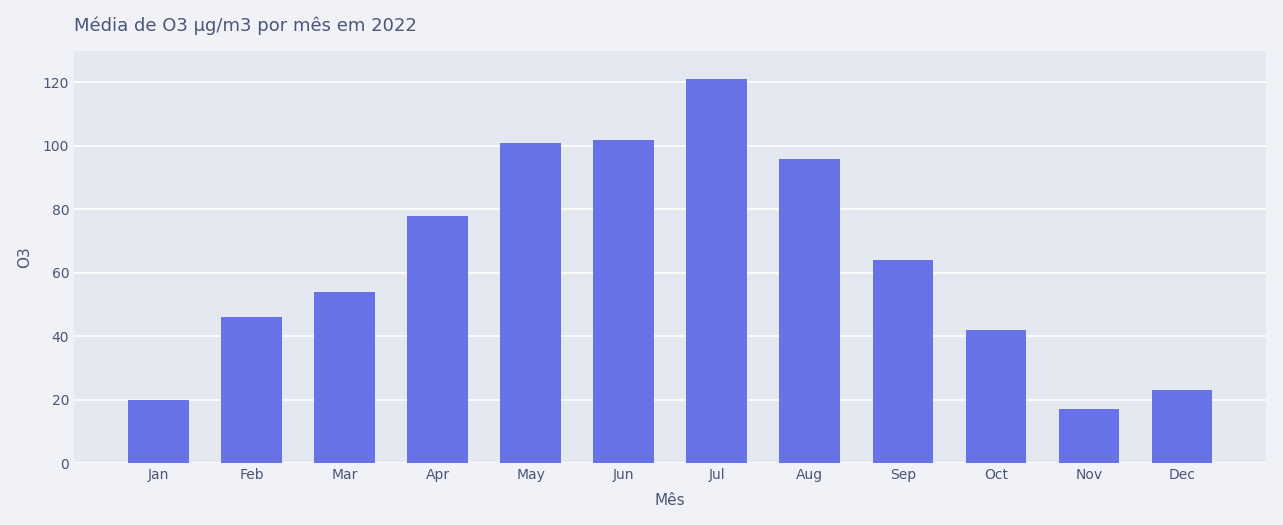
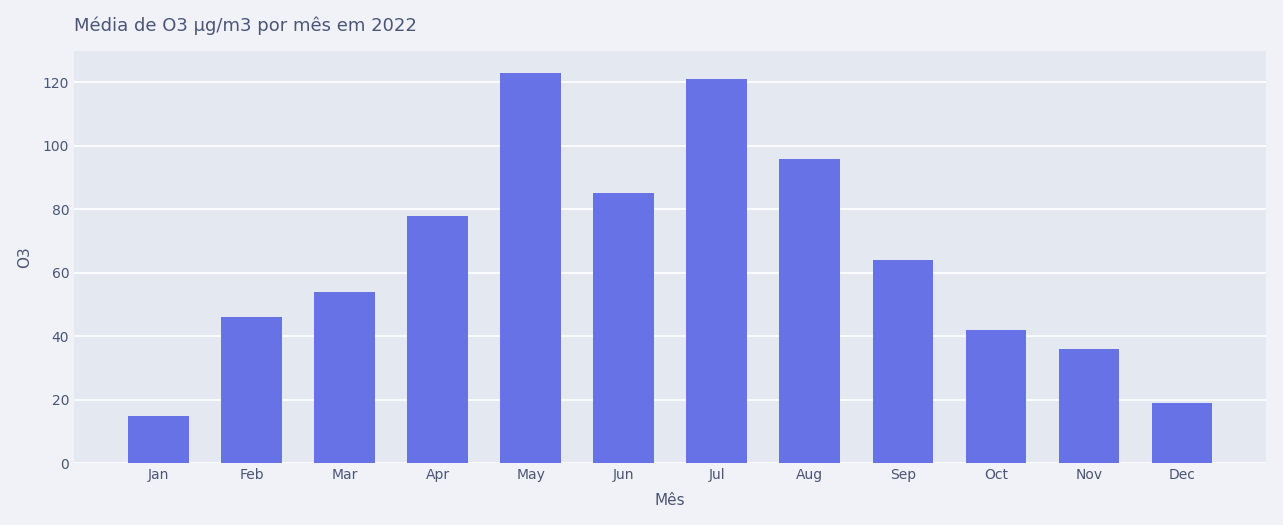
Jan: 20 -> 15
May: 101 -> 123
Jun: 102 -> 85
Nov: 17 -> 36
Dec: 23 -> 19
